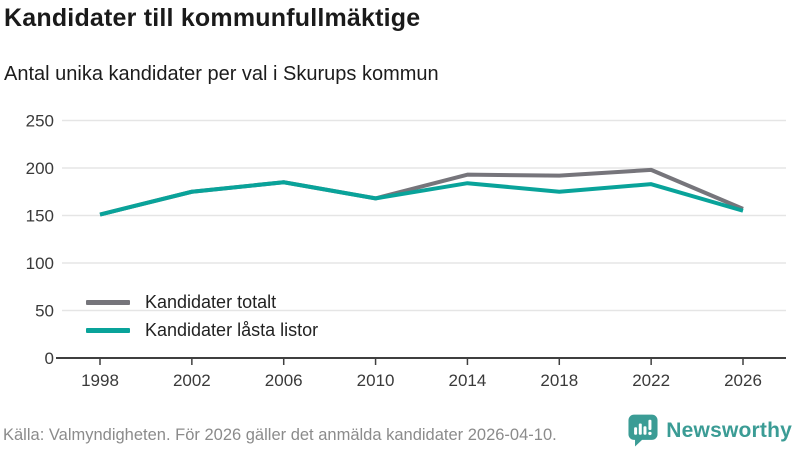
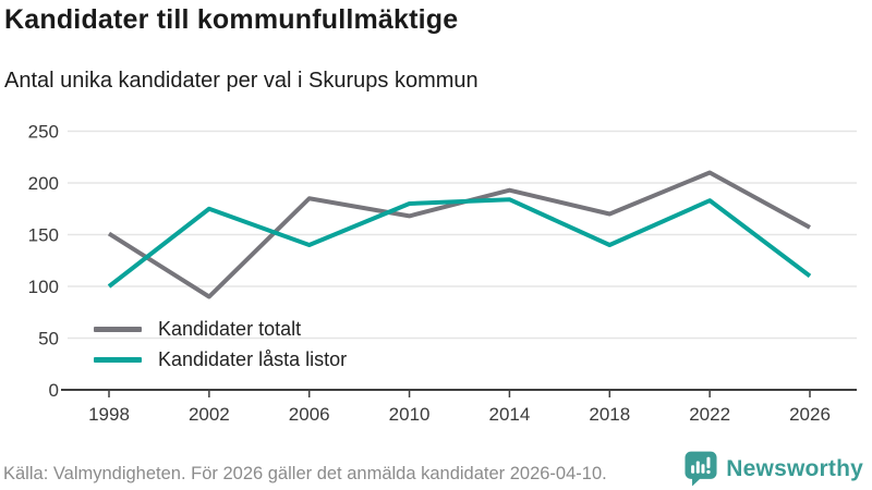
Kandidater låsta listor/1998: 150 -> 100
Kandidater totalt/2002: 180 -> 90
Kandidater låsta listor/2006: 180 -> 140
Kandidater låsta listor/2010: 170 -> 180
Kandidater totalt/2018: 190 -> 170
Kandidater låsta listor/2018: 180 -> 140
Kandidater totalt/2022: 200 -> 210
Kandidater låsta listor/2026: 160 -> 110
